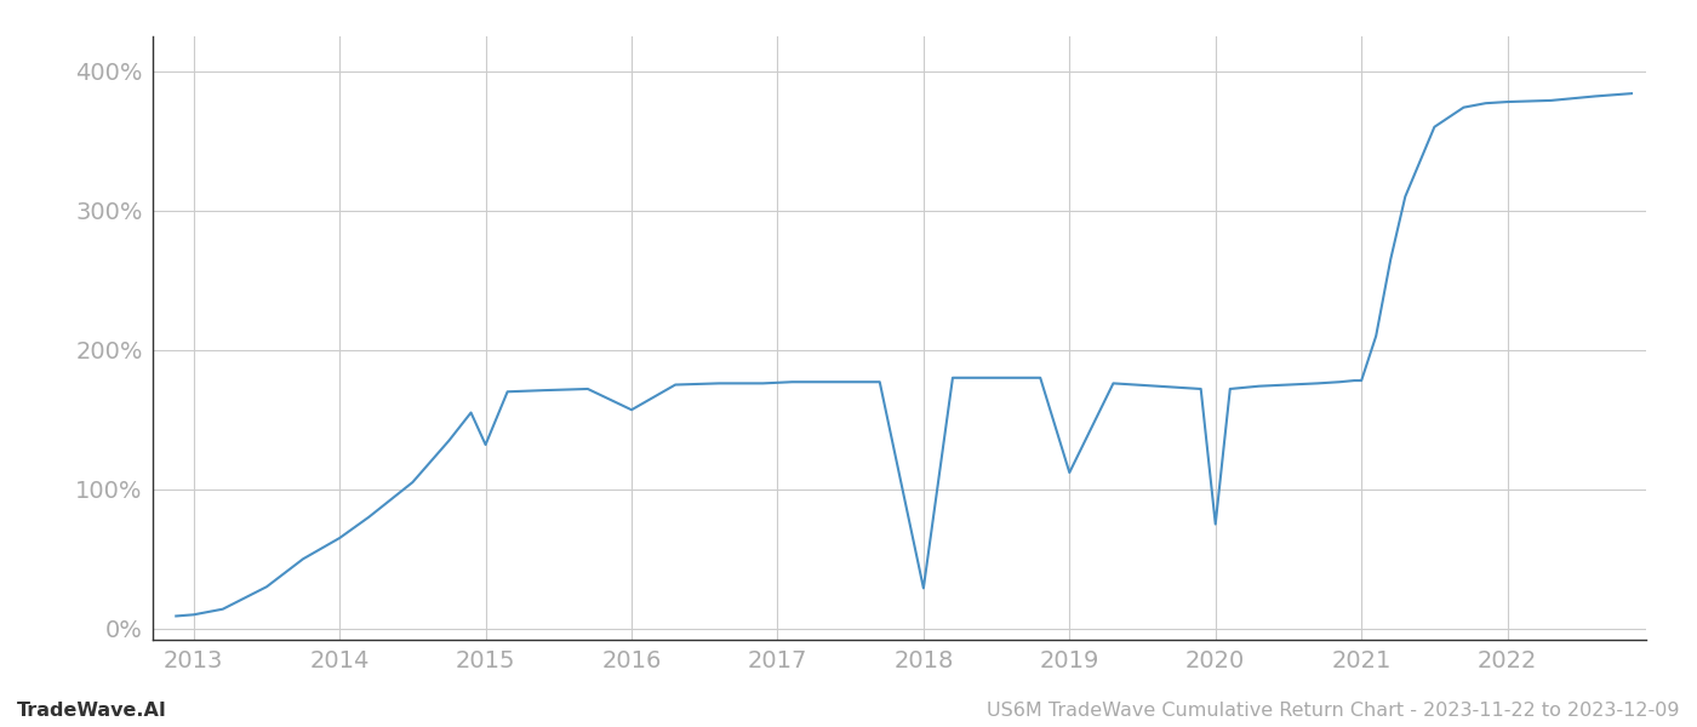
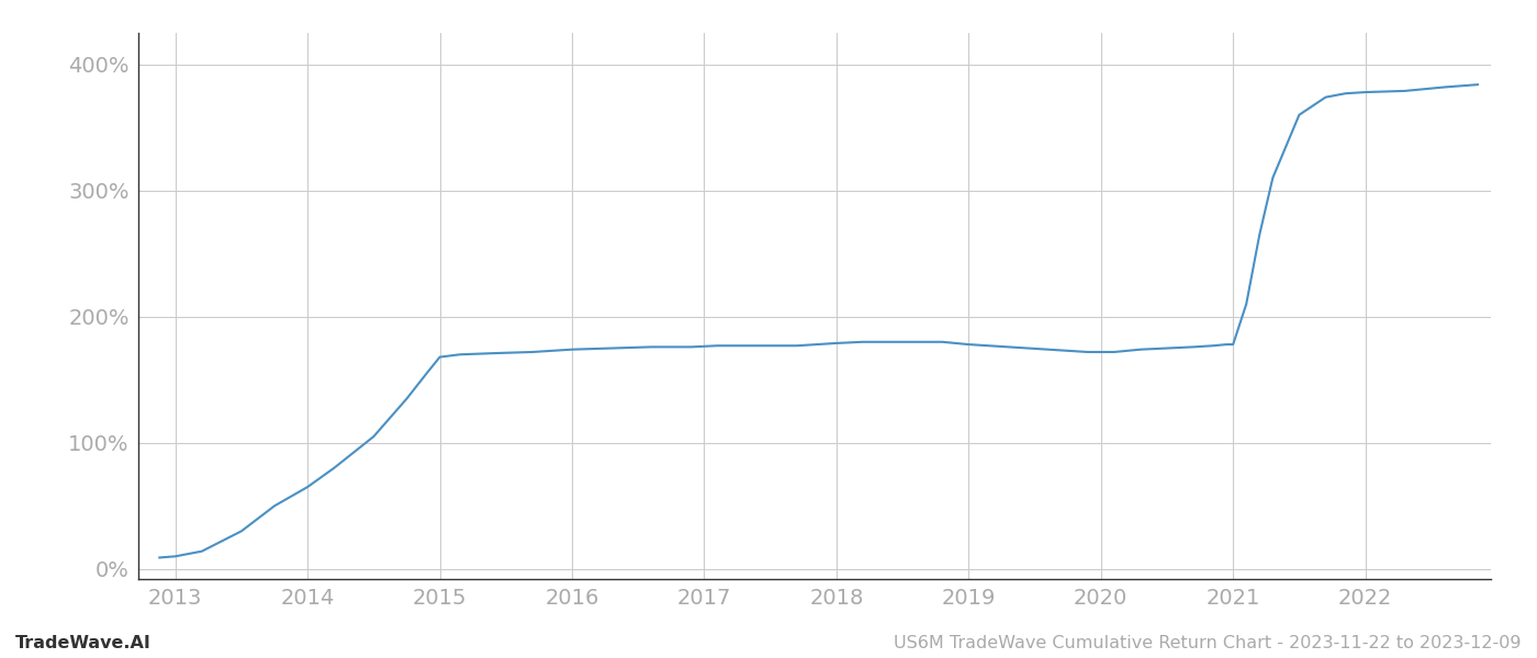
2015: 132% -> 168%
2016: 157% -> 174%
2018: 29% -> 179%
2019: 112% -> 178%
2020: 75% -> 172%
